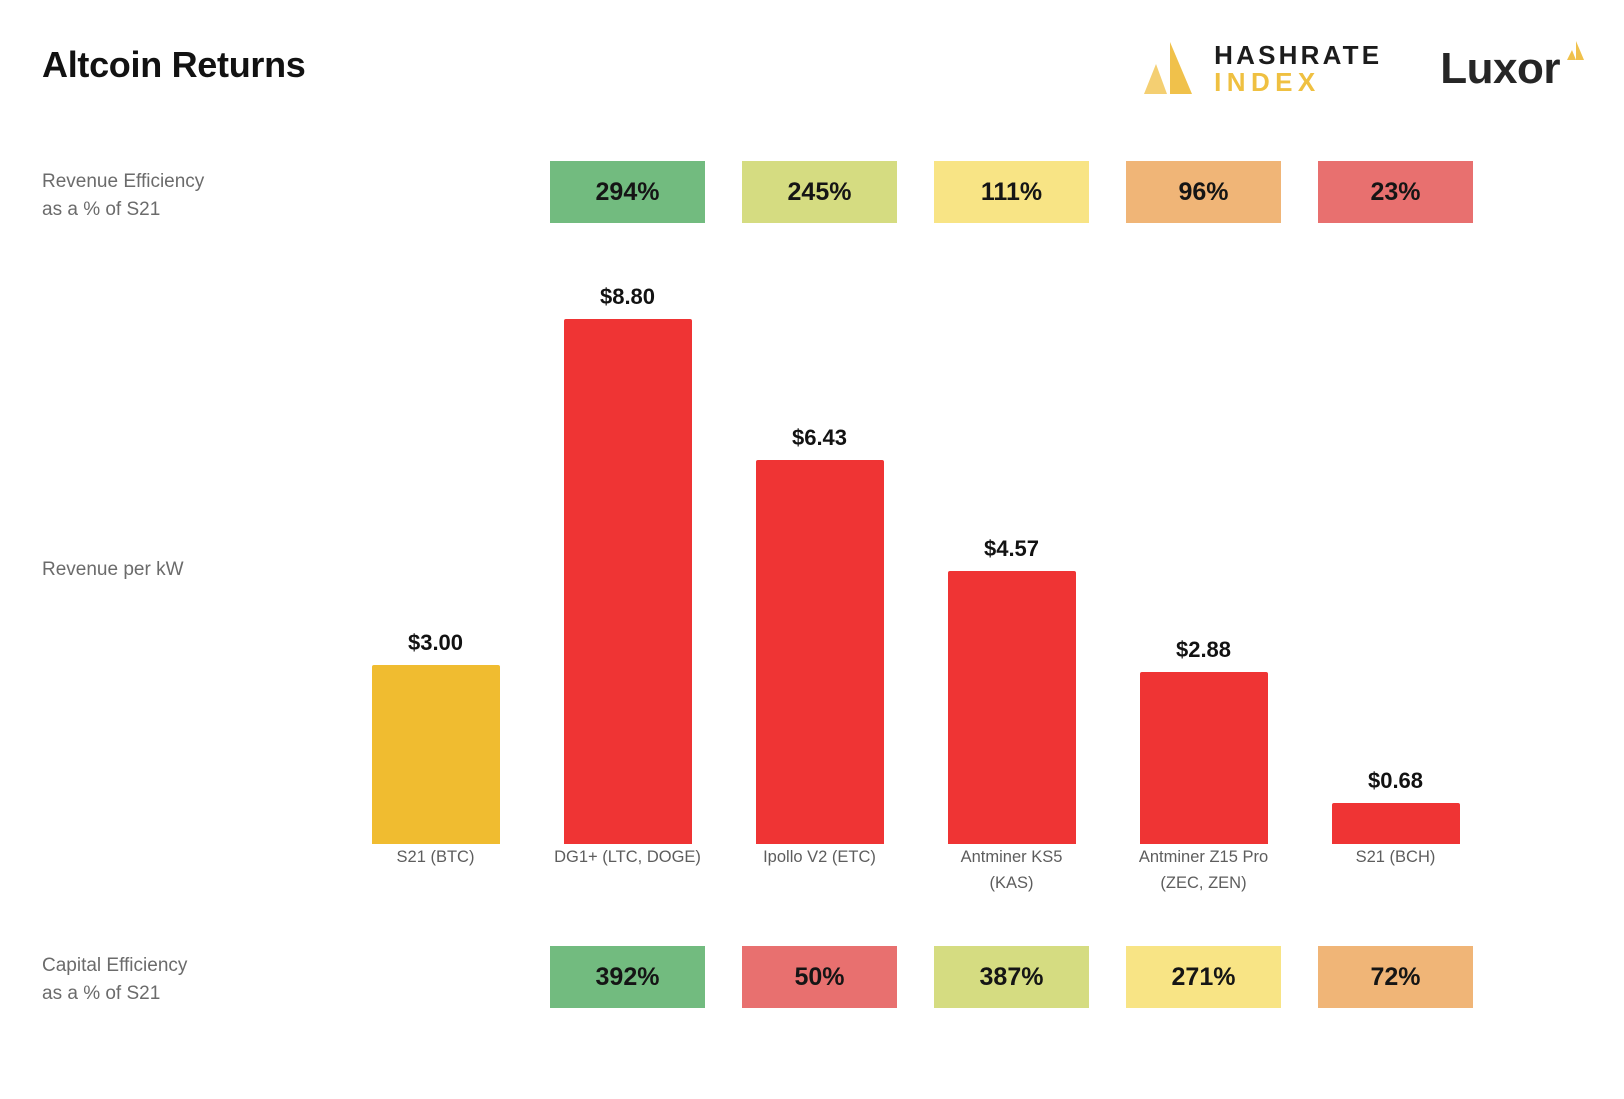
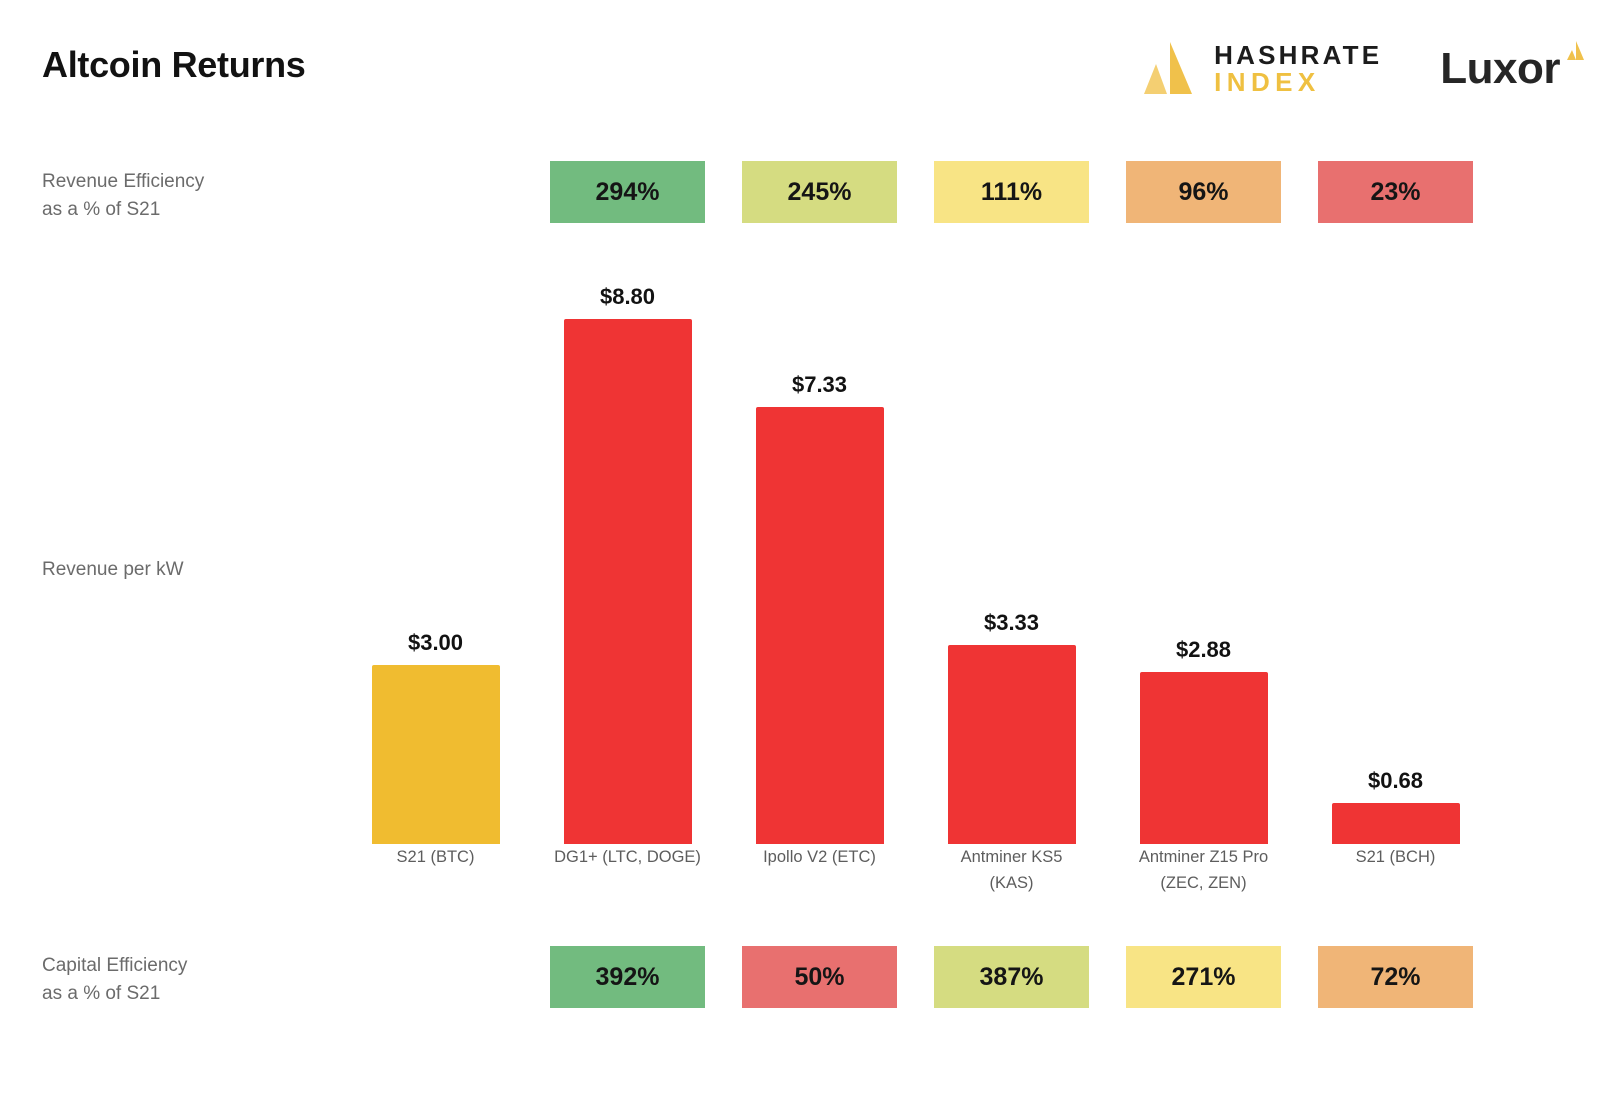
Ipollo V2 (ETC): $6.43 -> $7.33
Antminer KS5 (KAS): $4.57 -> $3.33
